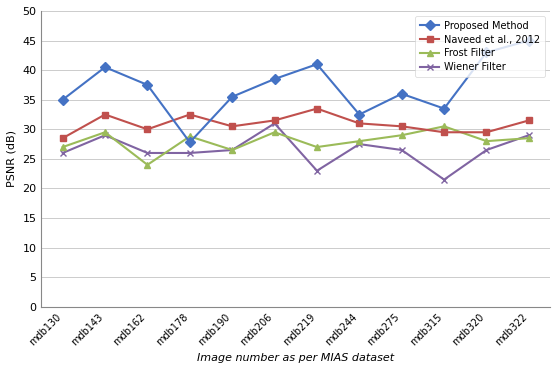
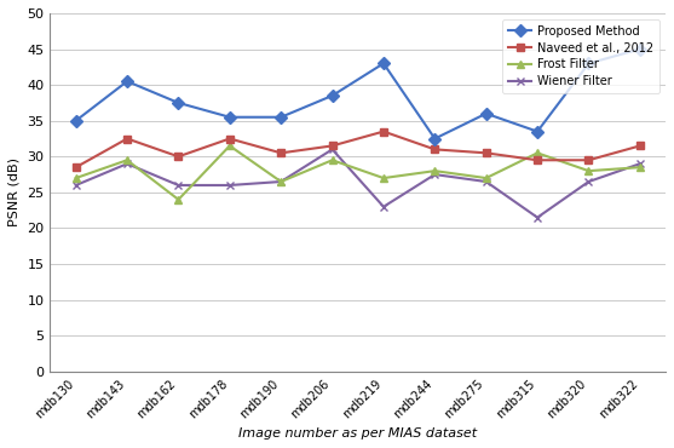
Proposed Method/mdb178: 27.8 -> 35.5
Frost Filter/mdb178: 28.8 -> 31.5
Proposed Method/mdb219: 41.0 -> 43.0
Frost Filter/mdb275: 29.0 -> 27.0
